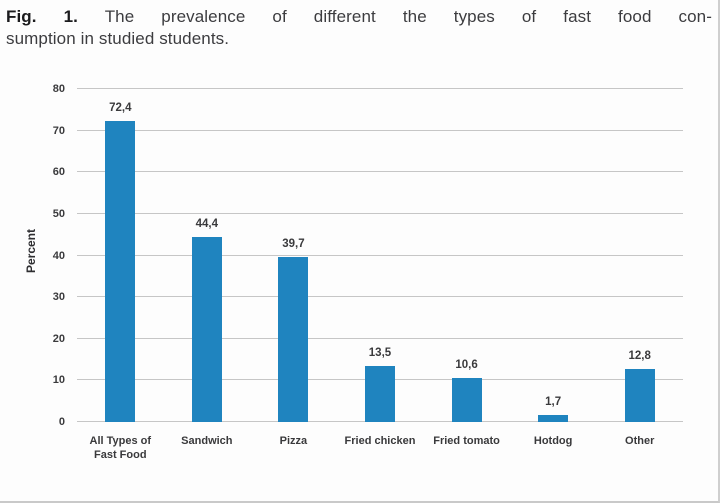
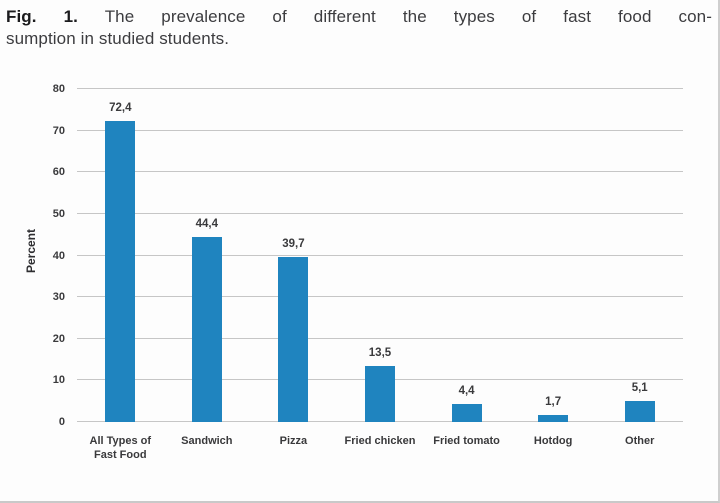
Fried tomato: 10,6 -> 4,4
Other: 12,8 -> 5,1
